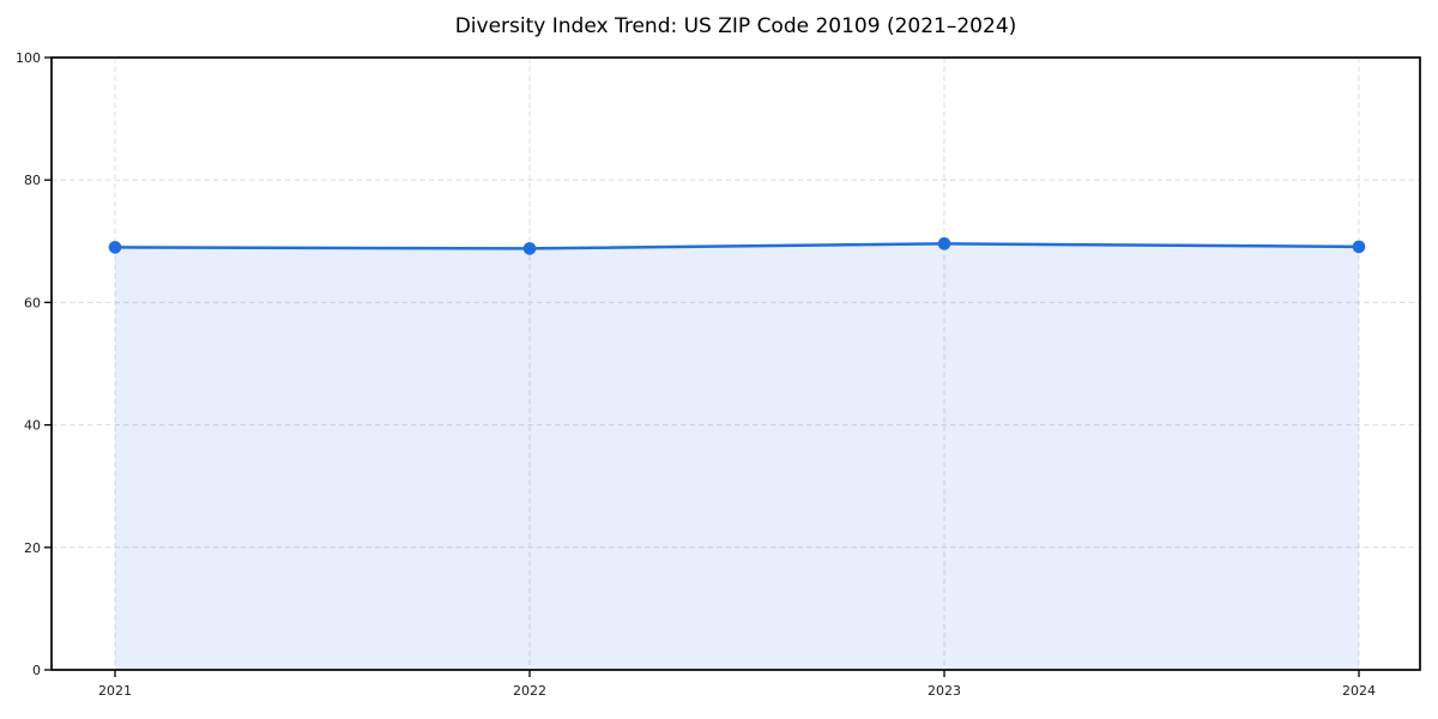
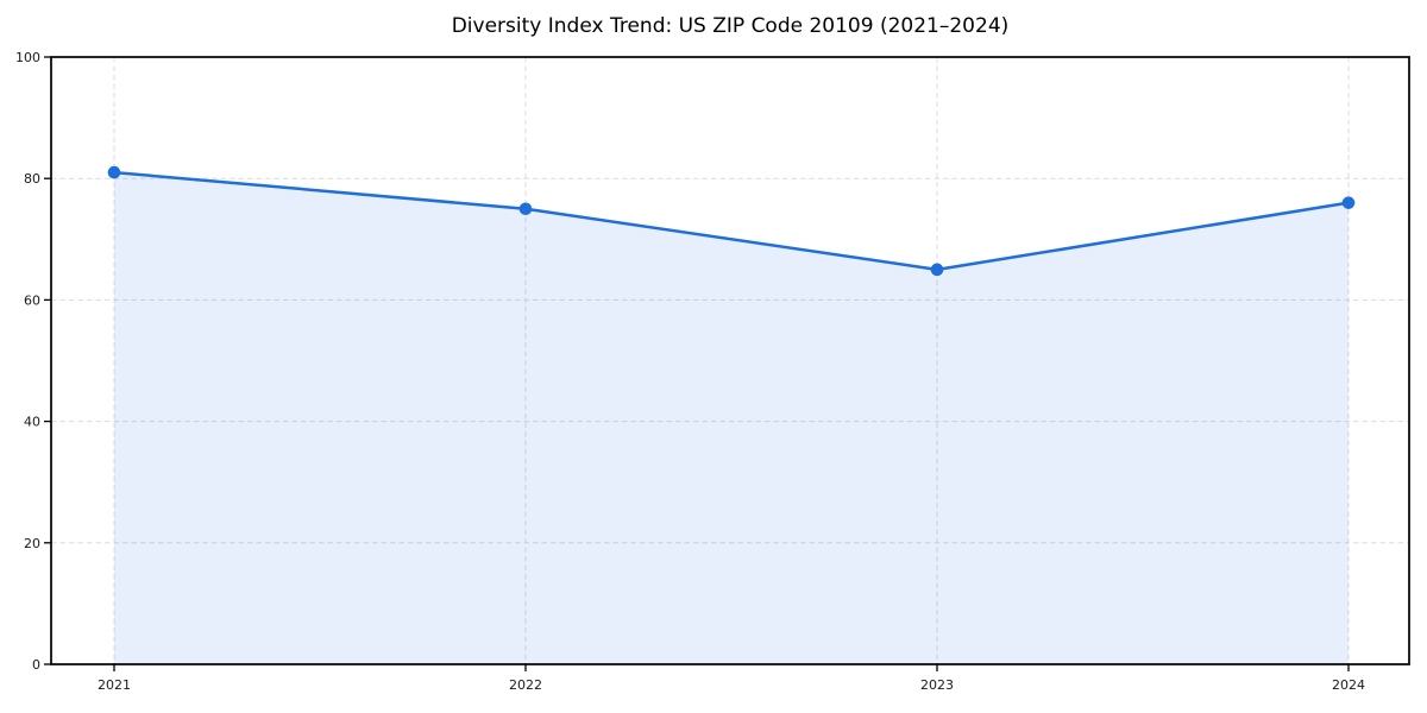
2021: 69 -> 81
2022: 69 -> 75
2023: 70 -> 65
2024: 69 -> 76
